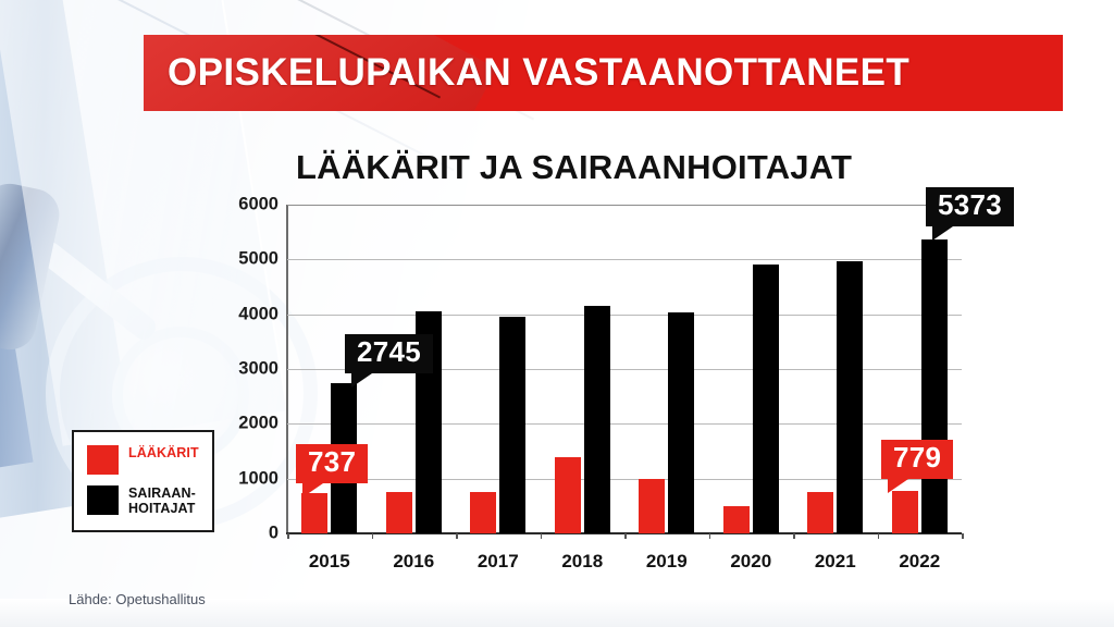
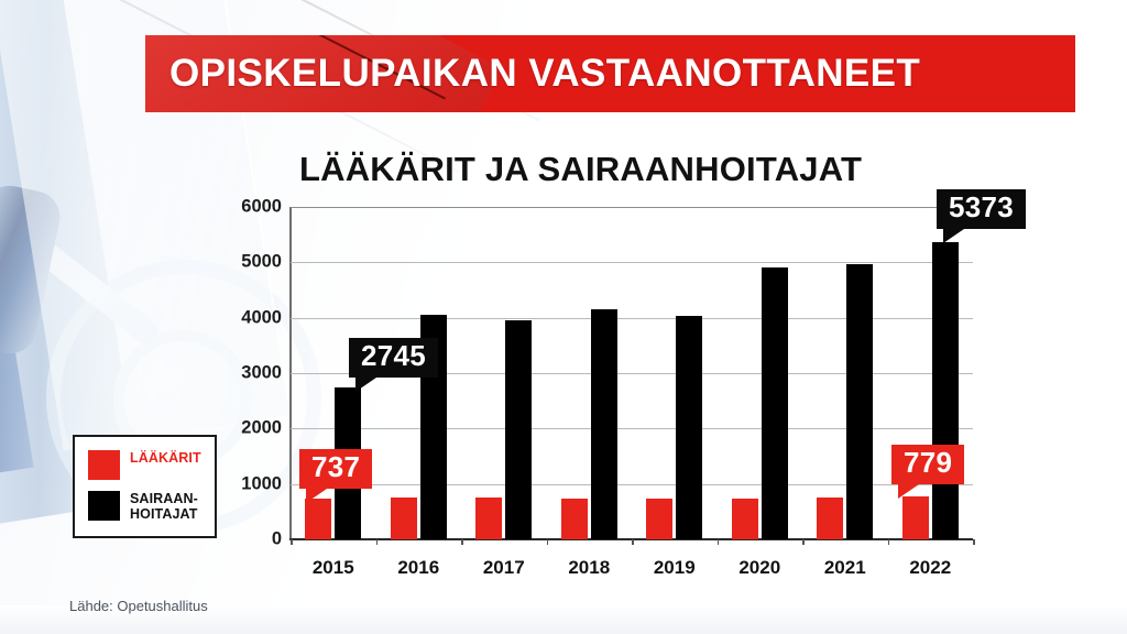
LÄÄKÄRIT/2018: 1400 -> 700
LÄÄKÄRIT/2019: 1000 -> 700
LÄÄKÄRIT/2020: 500 -> 700
